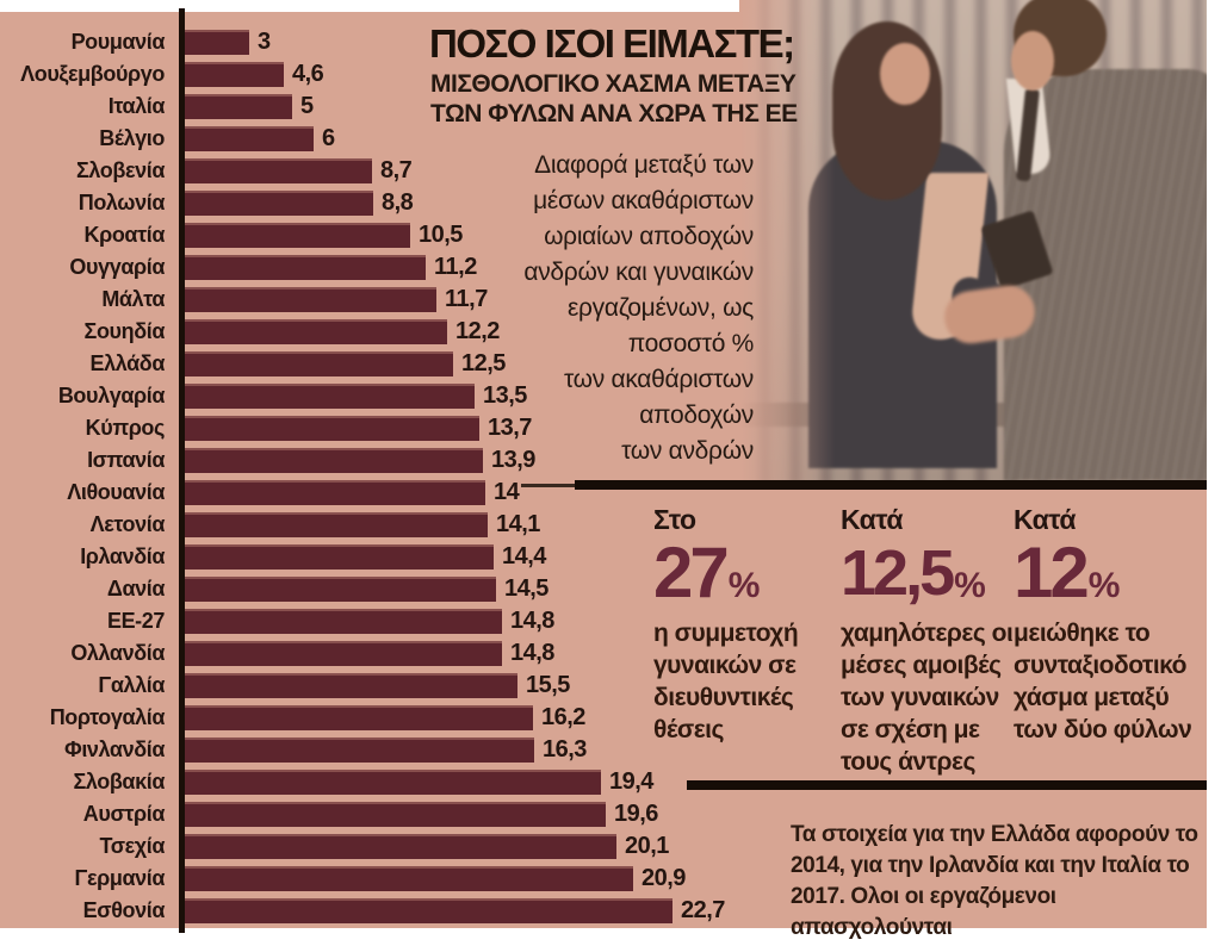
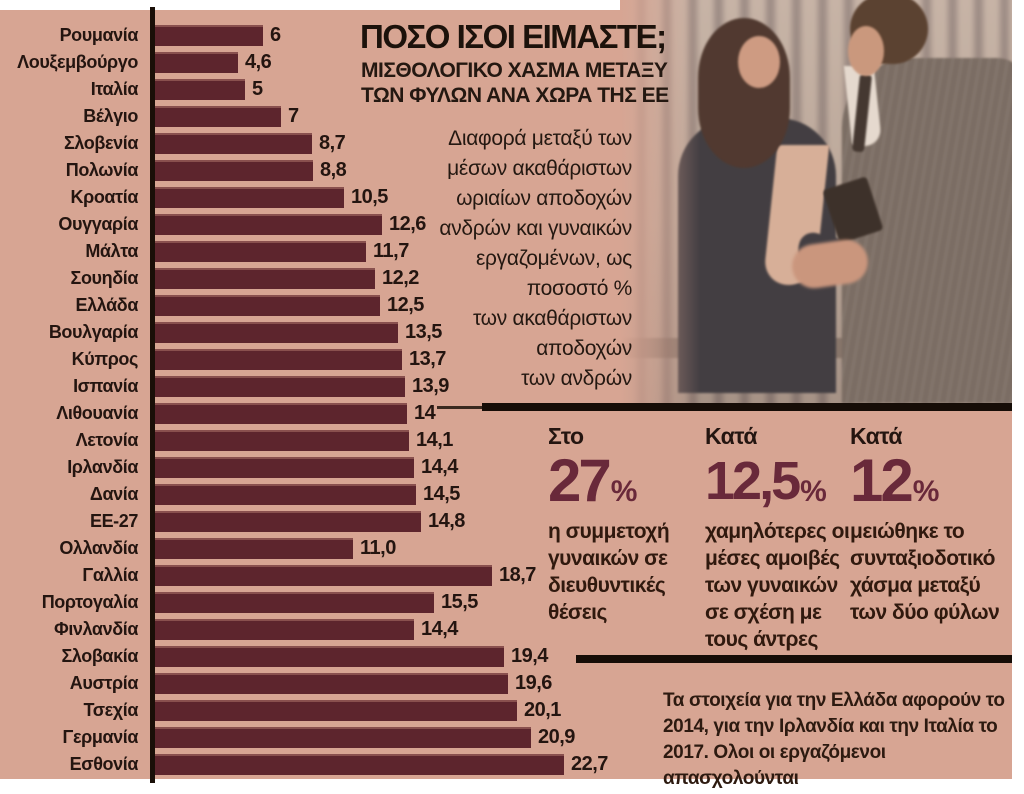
Ρουμανία: 3 -> 6
Βέλγιο: 6 -> 7
Ουγγαρία: 11,2 -> 12,6
Ολλανδία: 14,8 -> 11,0
Γαλλία: 15,5 -> 18,7
Πορτογαλία: 16,2 -> 15,5
Φινλανδία: 16,3 -> 14,4
